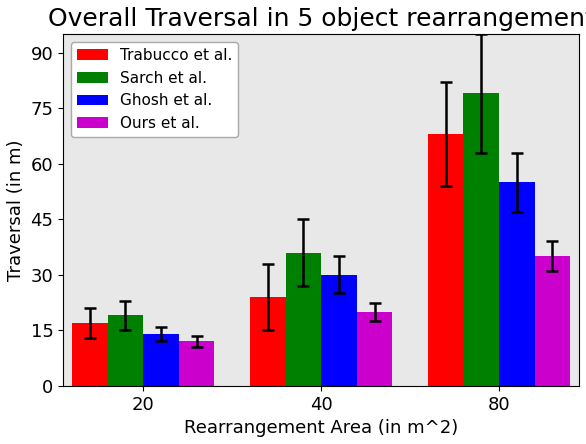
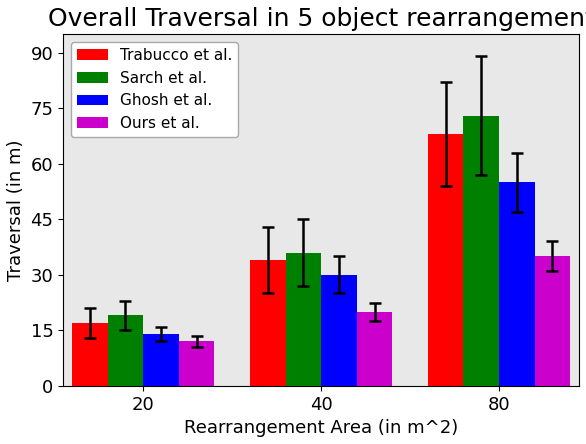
Trabucco et al./40: 24 -> 34
Sarch et al./80: 79 -> 73
